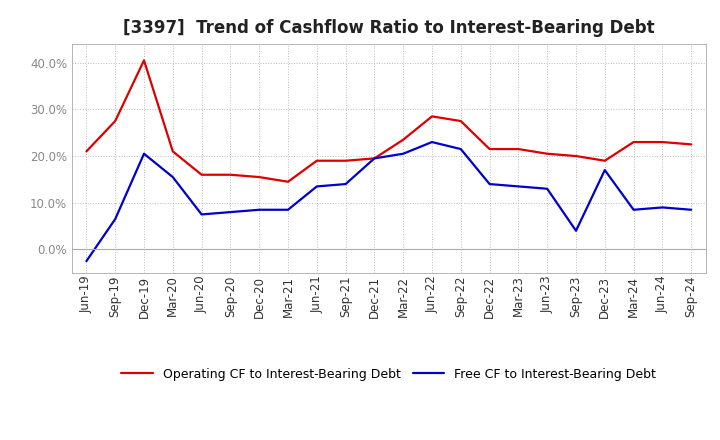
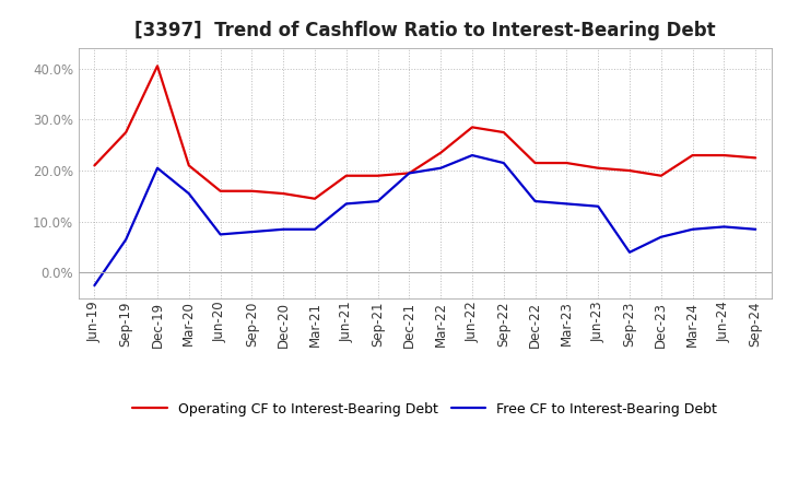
Free CF to Interest-Bearing Debt/Dec-23: 17.0% -> 7.0%
